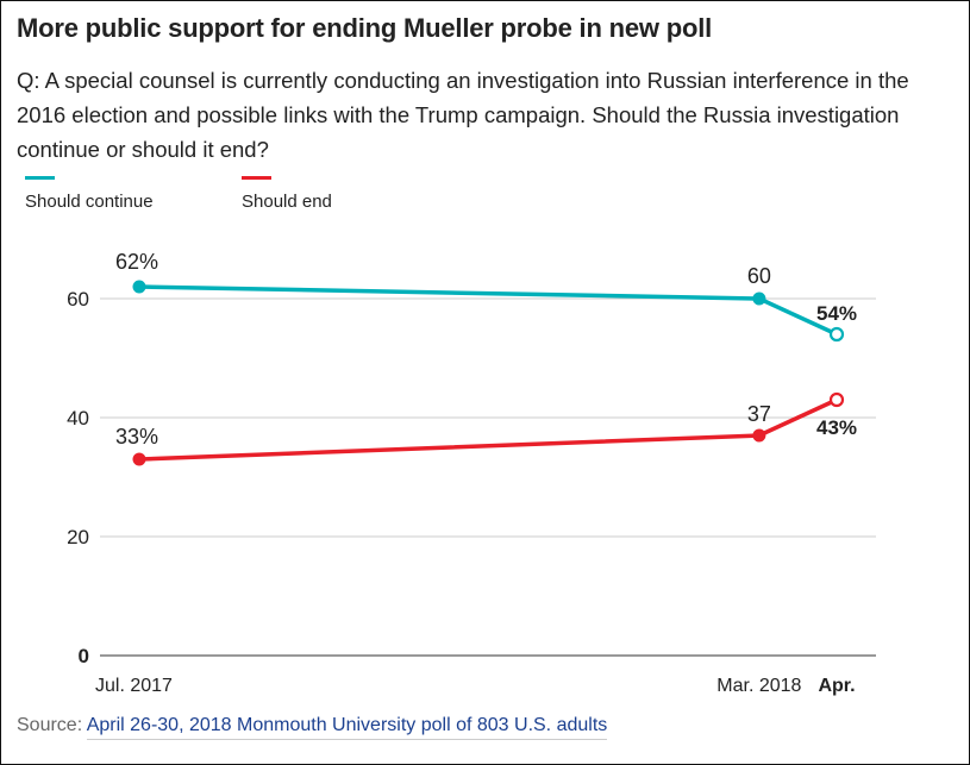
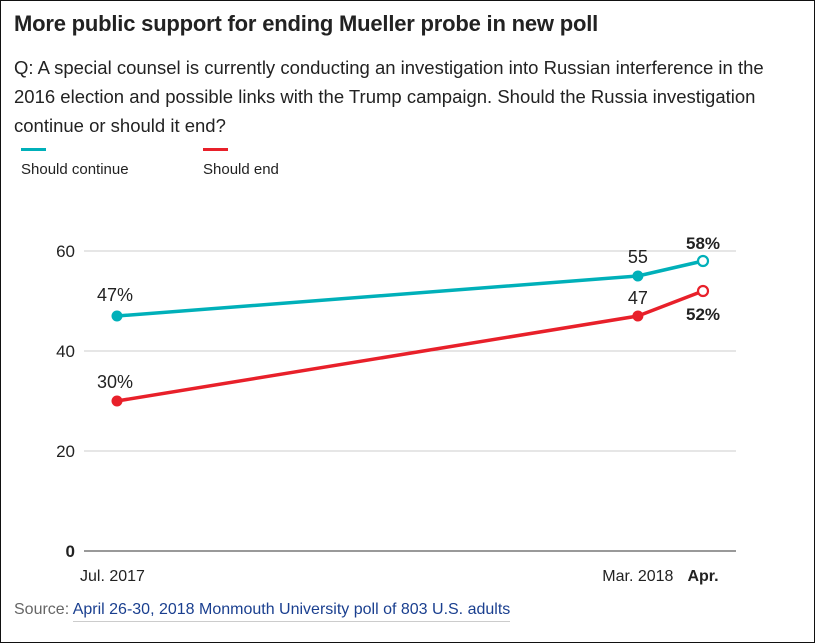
Should continue/Jul. 2017: 62% -> 47%
Should end/Jul. 2017: 33% -> 30%
Should continue/Mar. 2018: 60 -> 55
Should end/Mar. 2018: 37 -> 47
Should continue/Apr.: 54% -> 58%
Should end/Apr.: 43% -> 52%
